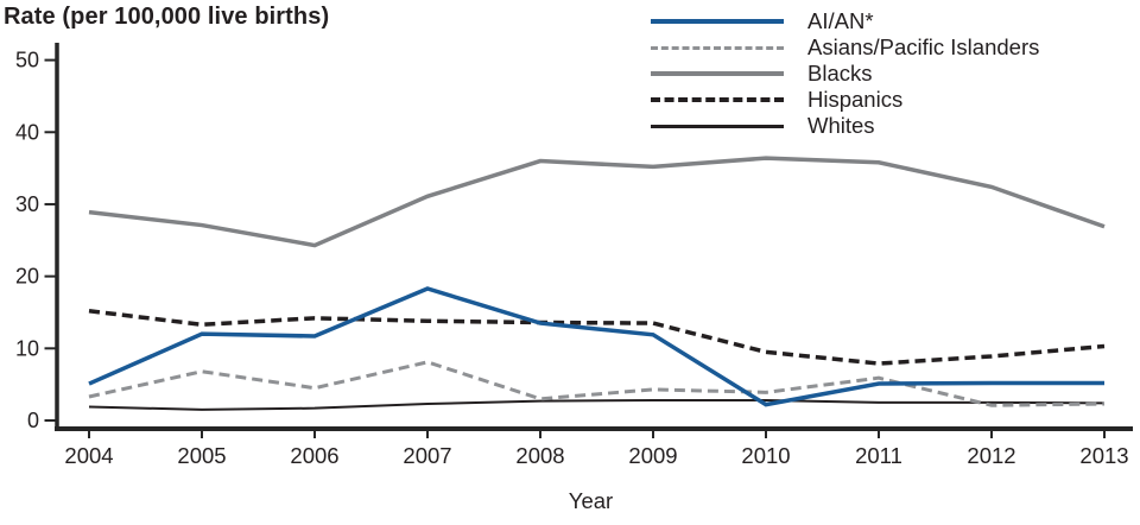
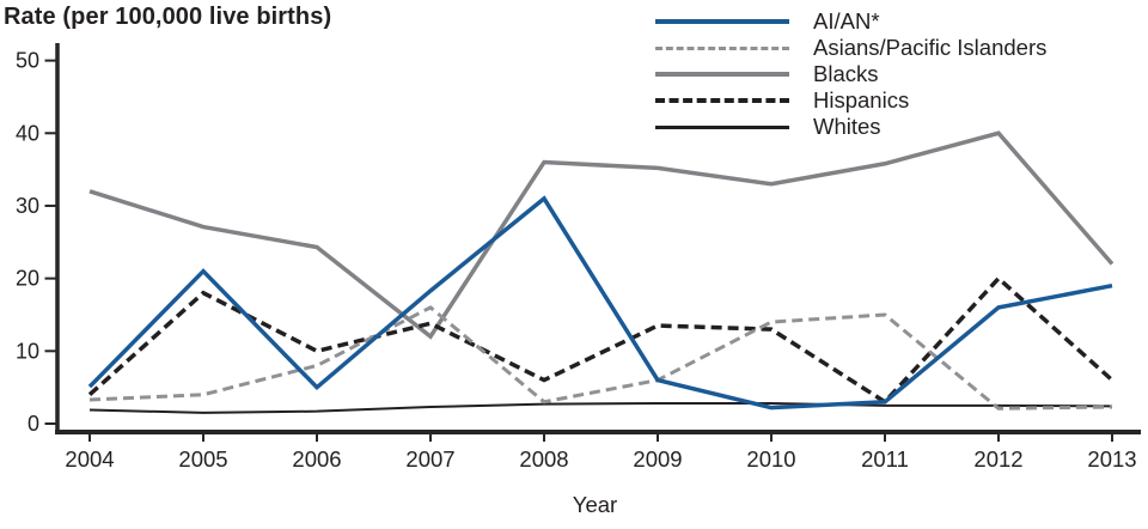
Blacks/2004: 29 -> 32
Hispanics/2004: 15 -> 4
AI/AN*/2005: 12 -> 21
Asians/Pacific Islanders/2005: 7 -> 4
Hispanics/2005: 13 -> 18
AI/AN*/2006: 12 -> 5
Asians/Pacific Islanders/2006: 4 -> 8
Hispanics/2006: 14 -> 10
Asians/Pacific Islanders/2007: 8 -> 16
Blacks/2007: 31 -> 12
AI/AN*/2008: 14 -> 31
Hispanics/2008: 14 -> 6
AI/AN*/2009: 12 -> 6
Asians/Pacific Islanders/2009: 4 -> 6
Asians/Pacific Islanders/2010: 4 -> 14
Blacks/2010: 36 -> 33
Hispanics/2010: 10 -> 13
AI/AN*/2011: 5 -> 3
Asians/Pacific Islanders/2011: 6 -> 15
Hispanics/2011: 8 -> 3
AI/AN*/2012: 5 -> 16
Blacks/2012: 32 -> 40
Hispanics/2012: 9 -> 20
AI/AN*/2013: 5 -> 19
Blacks/2013: 27 -> 22
Hispanics/2013: 10 -> 6
